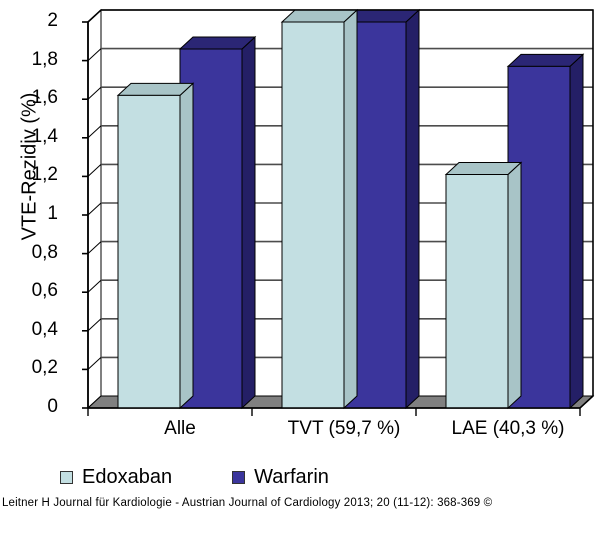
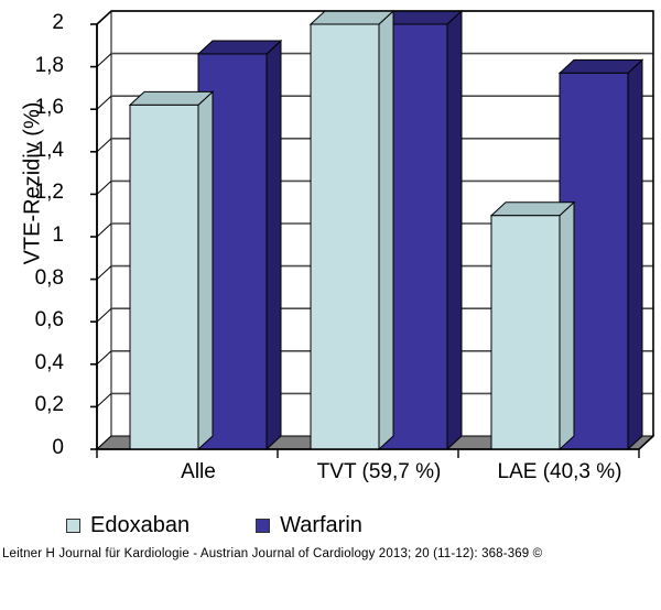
Edoxaban/LAE (40,3 %): 1.21 -> 1.10
